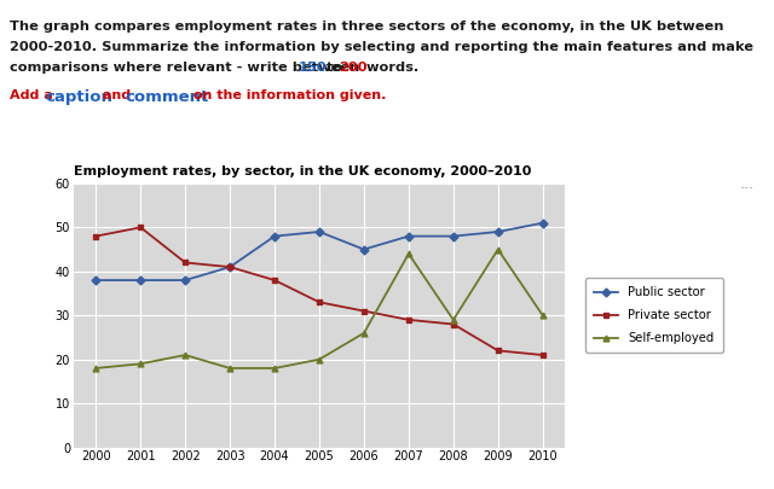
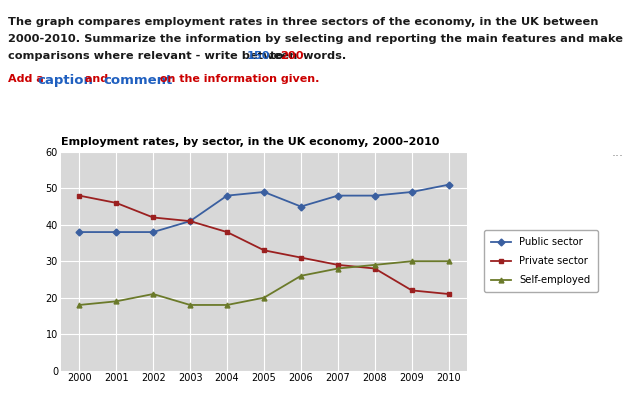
Private sector/2001: 50 -> 46
Self-employed/2007: 44 -> 28
Self-employed/2009: 45 -> 30
